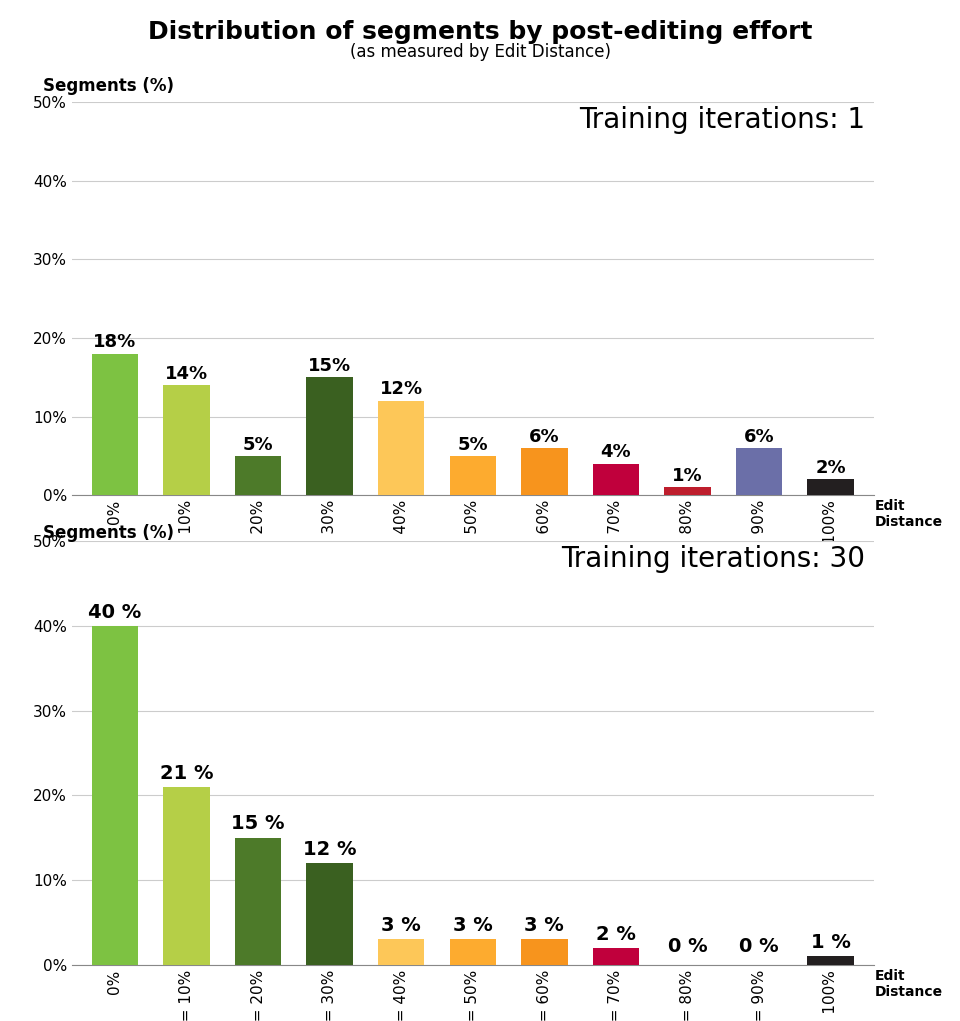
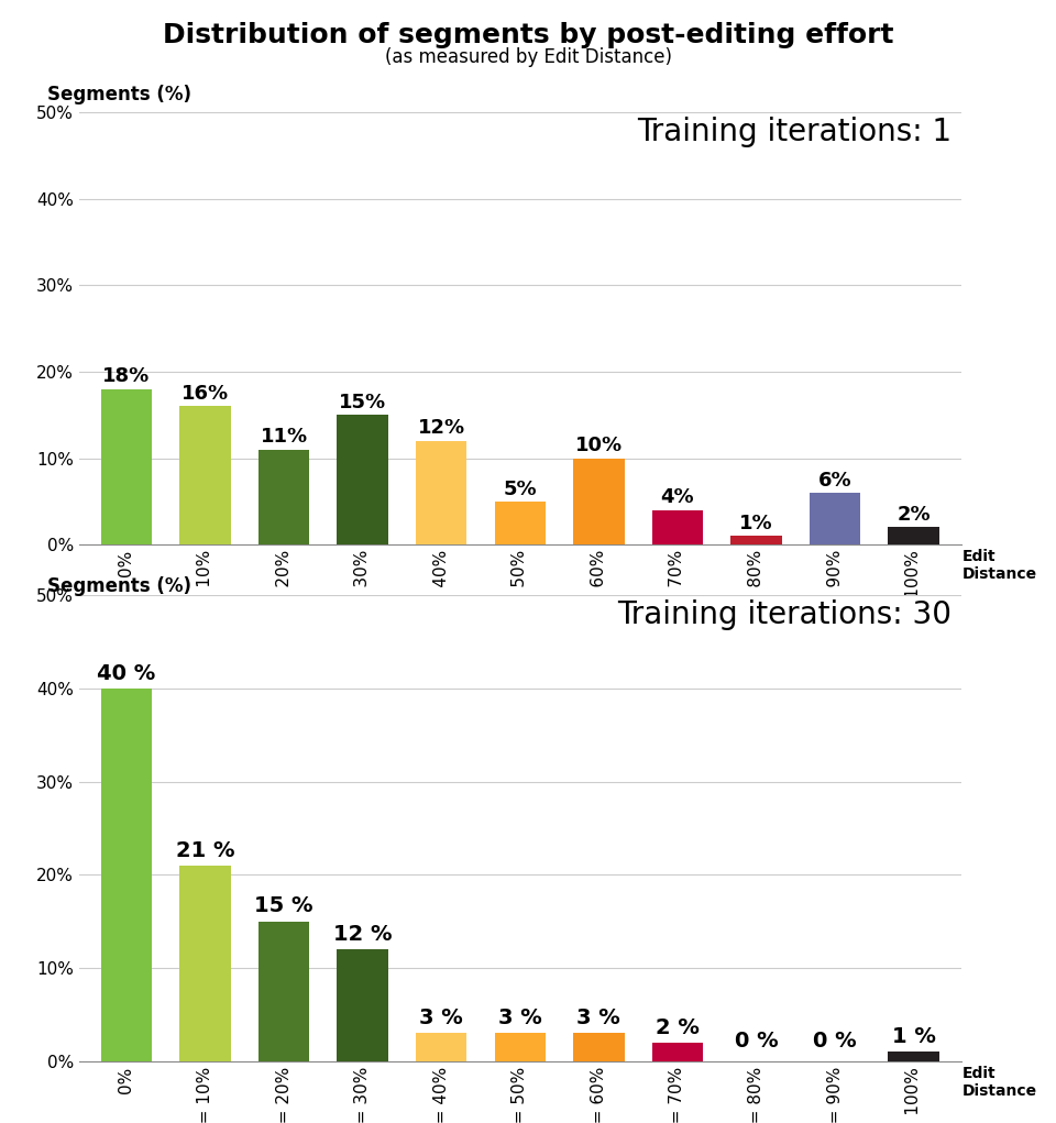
<= 10%: 14% -> 16%
<= 20%: 5% -> 11%
<= 60%: 6% -> 10%
